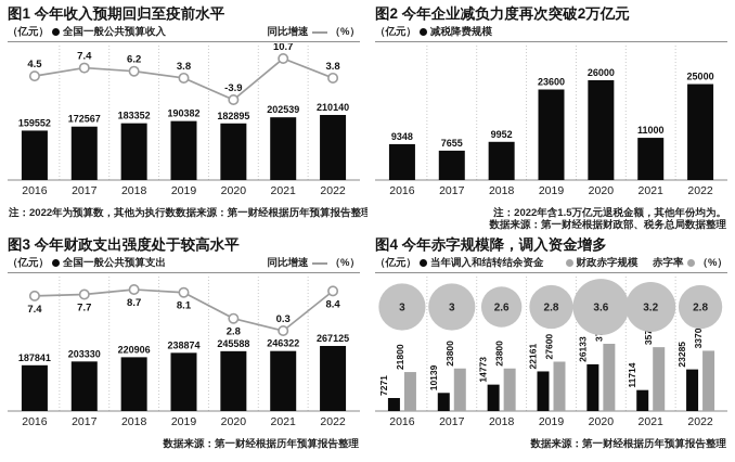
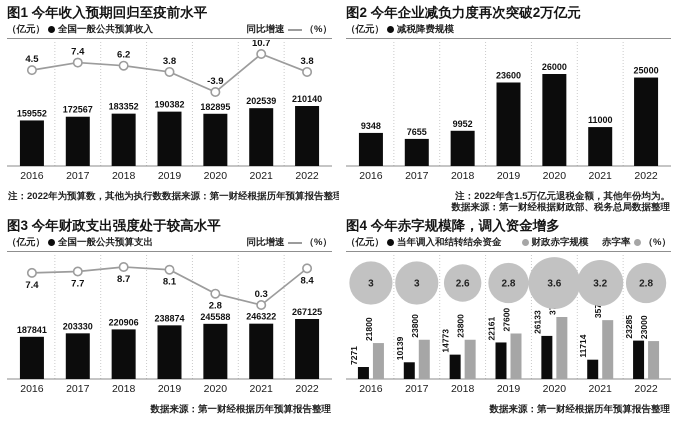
图4 今年赤字规模降，调入资金增多/财政赤字规模/2022: 33700 -> 23000
